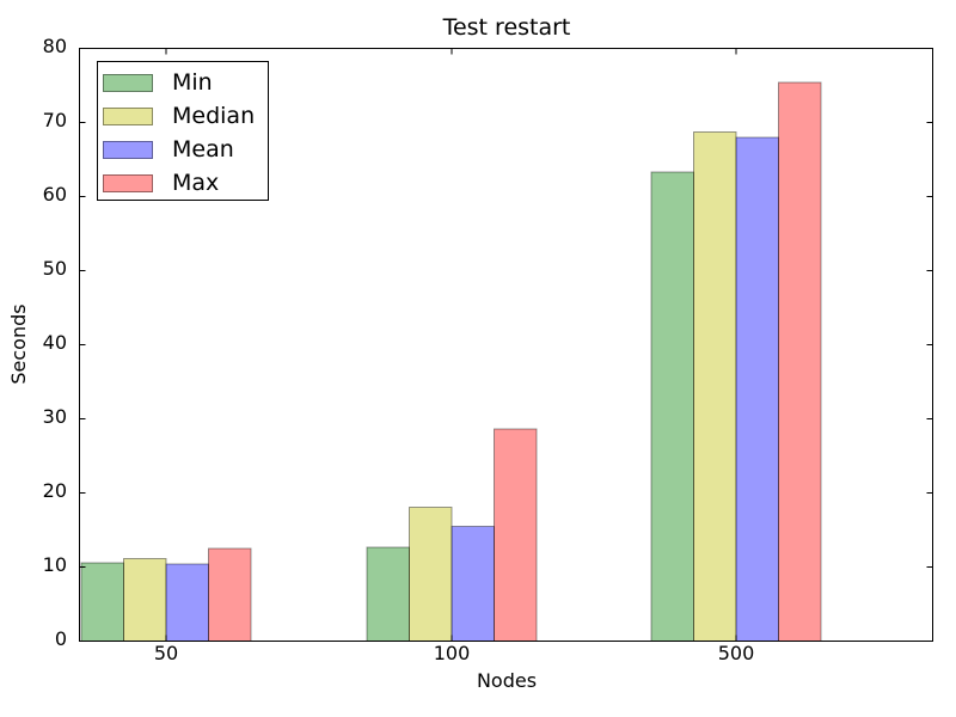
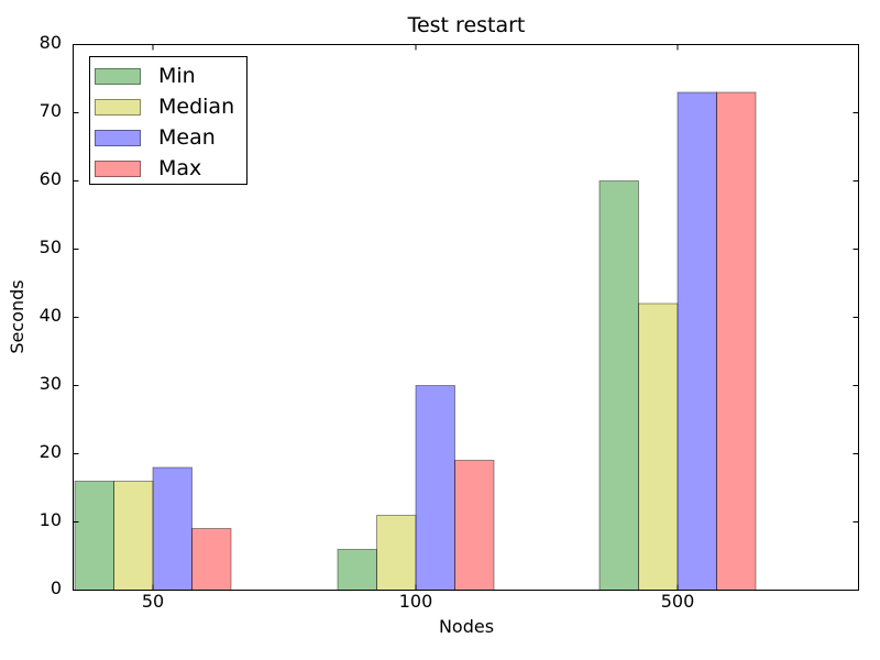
Min/50: 11 -> 16
Median/50: 11 -> 16
Mean/50: 10 -> 18
Max/50: 12 -> 9
Min/100: 13 -> 6
Median/100: 18 -> 11
Mean/100: 16 -> 30
Max/100: 29 -> 19
Min/500: 63 -> 60
Median/500: 69 -> 42
Mean/500: 68 -> 73
Max/500: 75 -> 73
